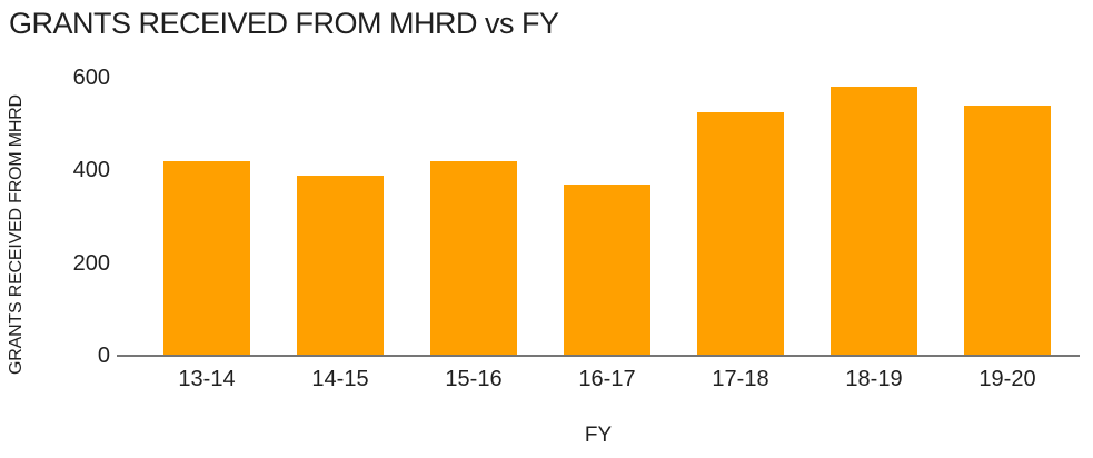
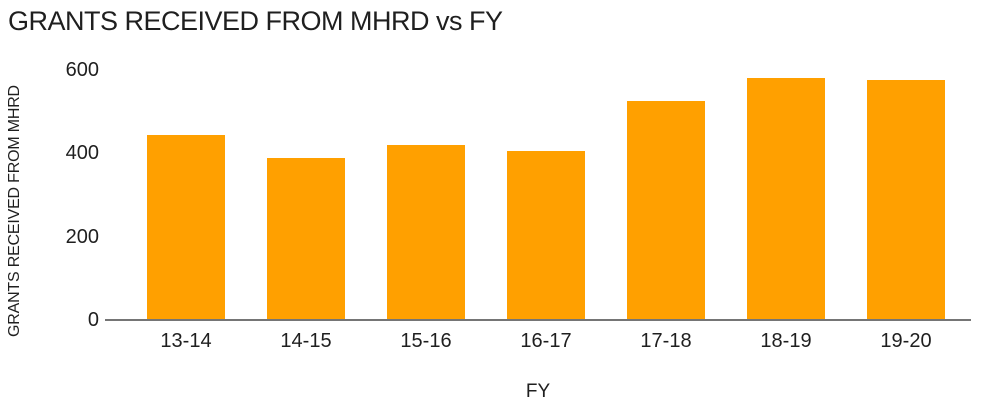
13-14: 420 -> 440
16-17: 370 -> 400
19-20: 540 -> 580
